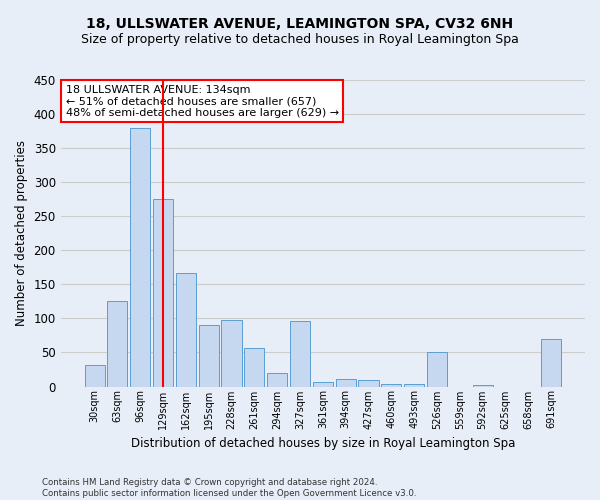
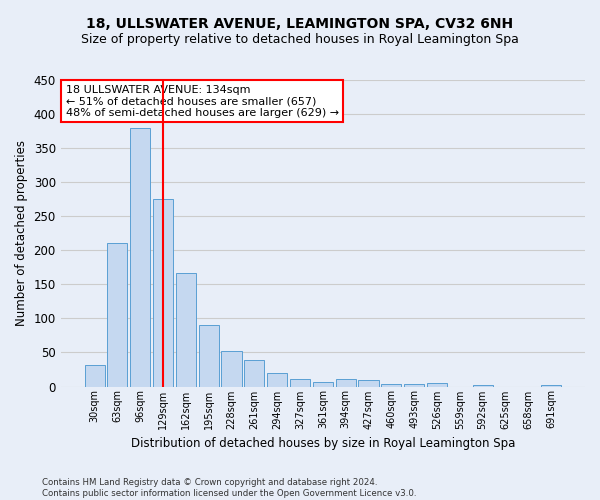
63sqm: 126 -> 210
228sqm: 98 -> 52
261sqm: 56 -> 39
327sqm: 96 -> 11
526sqm: 50 -> 5
691sqm: 70 -> 2
